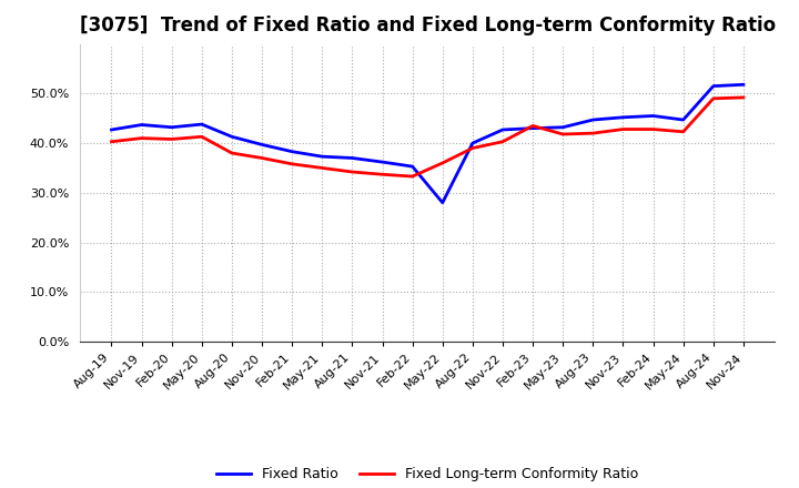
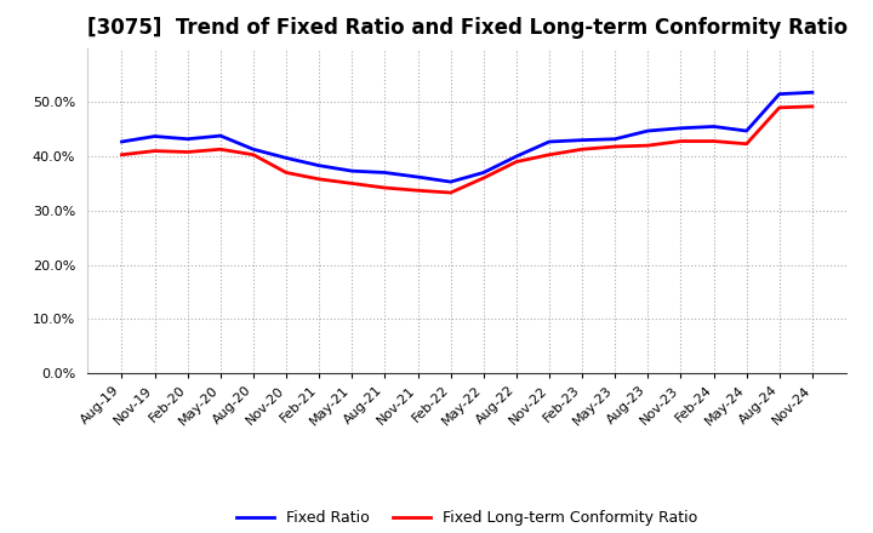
Fixed Long-term Conformity Ratio/Aug-20: 38.0% -> 40.3%
Fixed Ratio/May-22: 28.0% -> 37.0%
Fixed Long-term Conformity Ratio/Feb-23: 43.5% -> 41.3%
